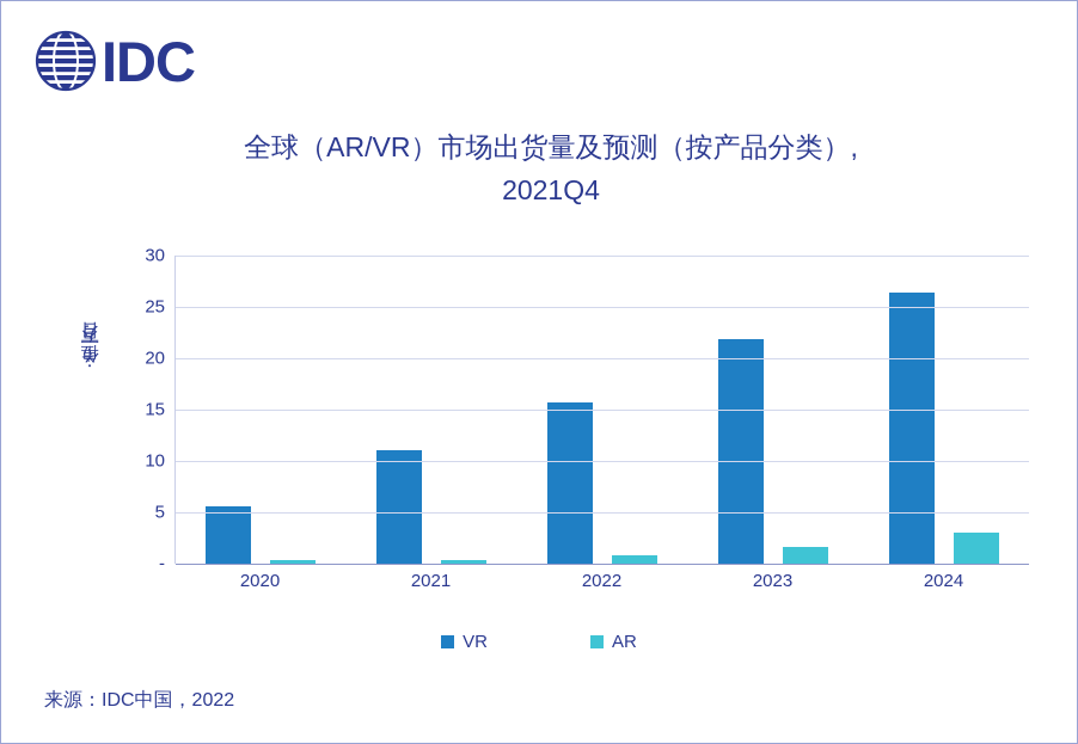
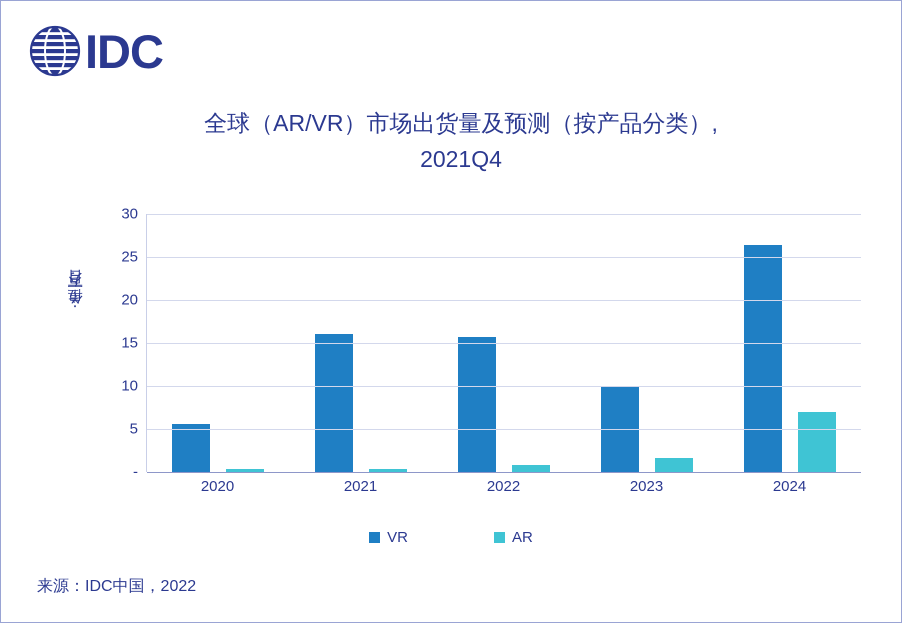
VR/2021: 11 -> 16
VR/2023: 22 -> 10
AR/2024: 3 -> 7
